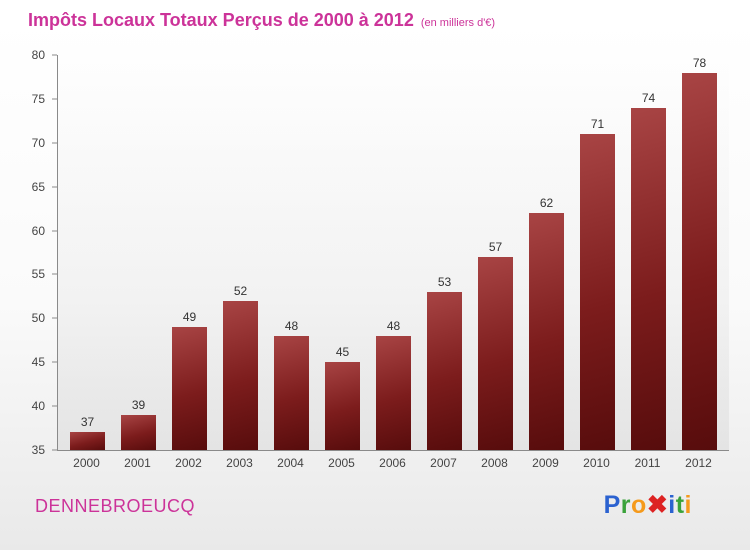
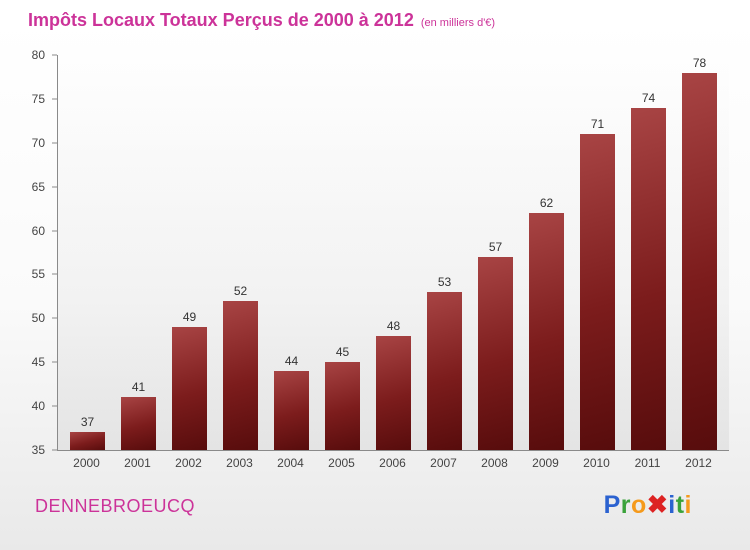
2001: 39 -> 41
2004: 48 -> 44
